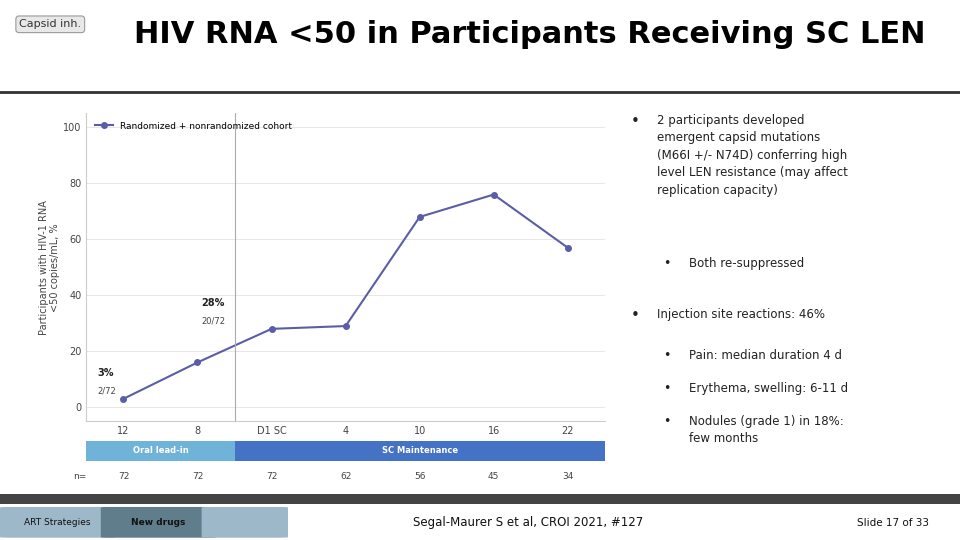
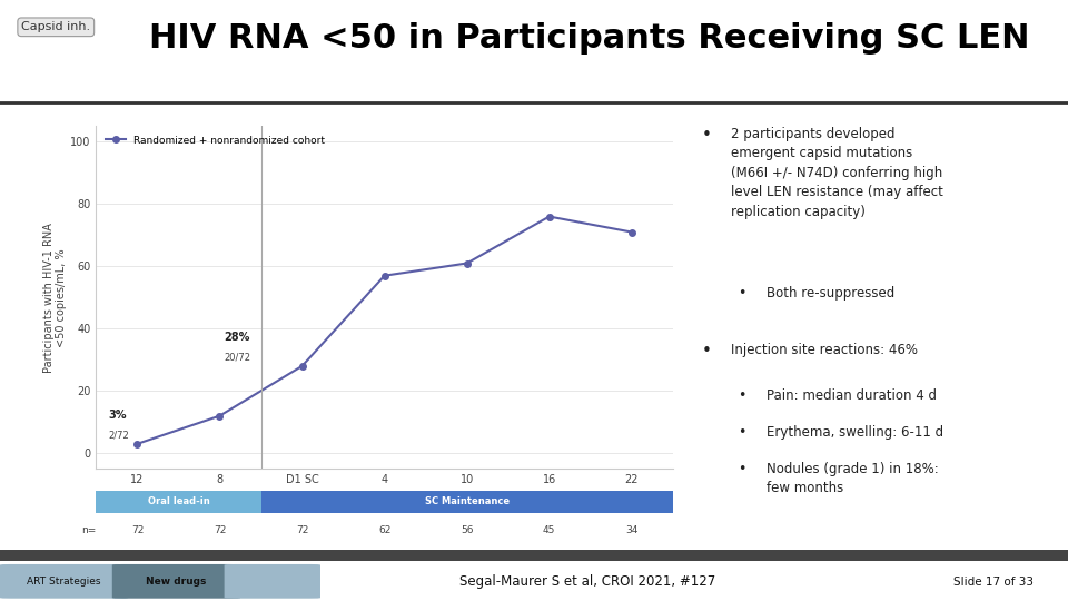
8: 16 -> 12
4: 29 -> 57
10: 68 -> 61
22: 57 -> 71
